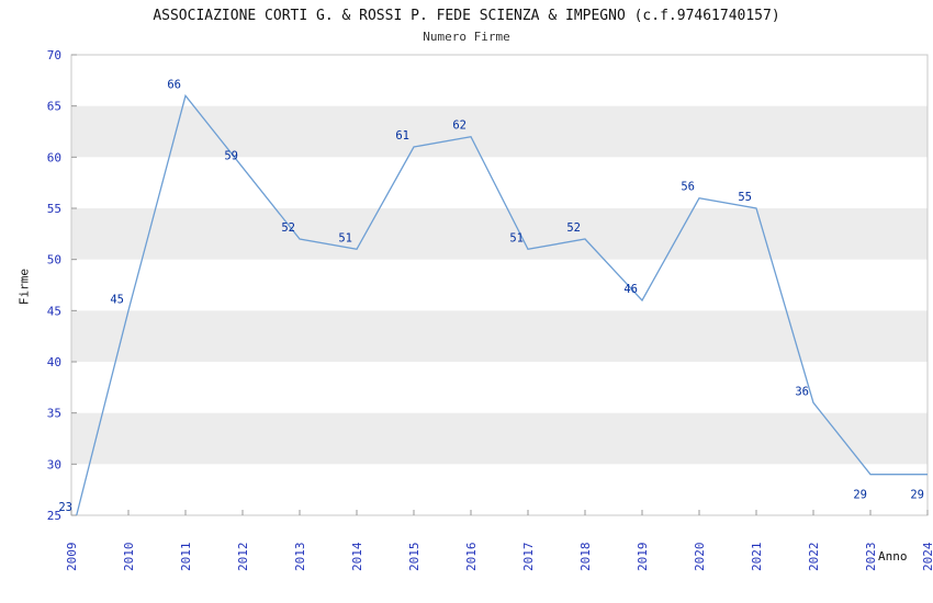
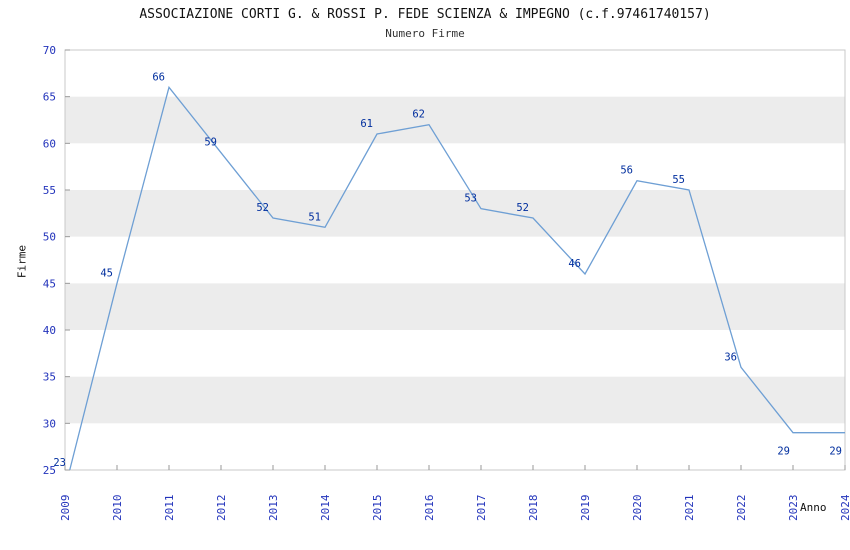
2017: 51 -> 53
